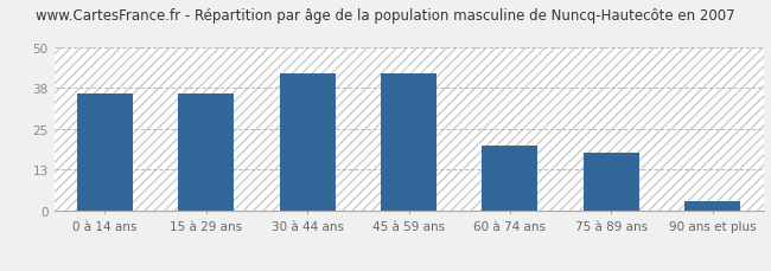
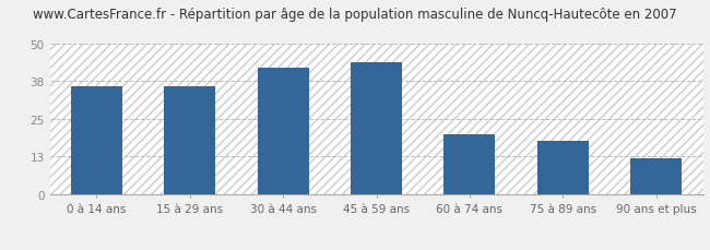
45 à 59 ans: 42 -> 44
90 ans et plus: 3 -> 12
